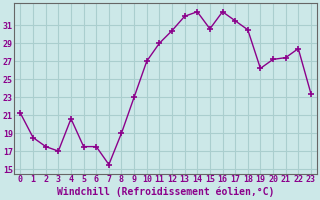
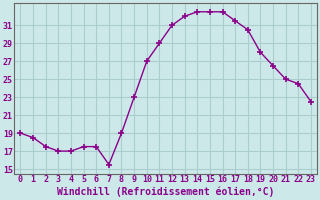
0: 21.2 -> 19.0
4: 20.6 -> 17.0
12: 30.4 -> 31.0
15: 30.6 -> 32.5
19: 26.2 -> 28.0
20: 27.2 -> 26.5
21: 27.4 -> 25.0
22: 28.4 -> 24.5
23: 23.4 -> 22.5
